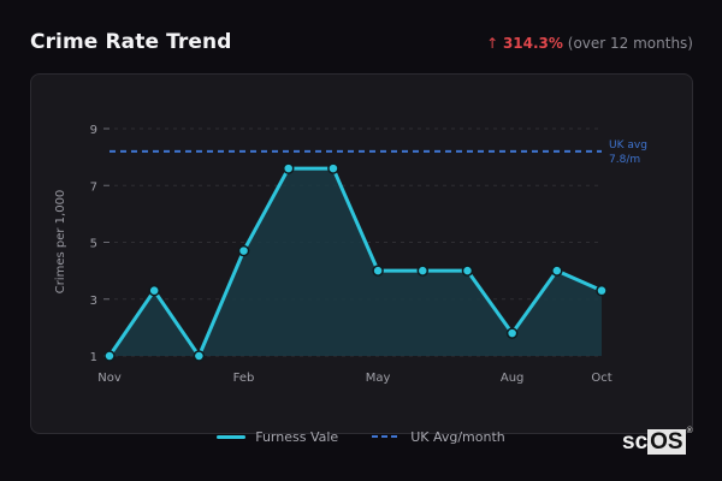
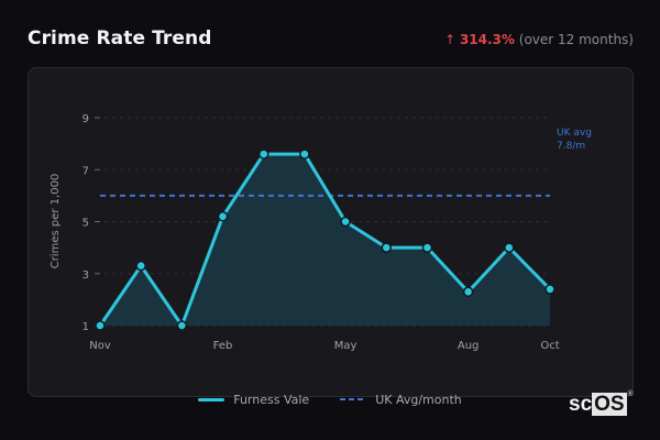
UK Avg/month/Nov: 8.2 -> 6.0
Furness Vale/Feb: 4.7 -> 5.2
UK Avg/month/Feb: 8.2 -> 7.4
Furness Vale/May: 4.0 -> 5.0
UK Avg/month/May: 8.2 -> 5.5
Furness Vale/Aug: 1.8 -> 2.3
UK Avg/month/Aug: 8.2 -> 8.6
Furness Vale/Oct: 3.3 -> 2.4
UK Avg/month/Oct: 8.2 -> 7.2
